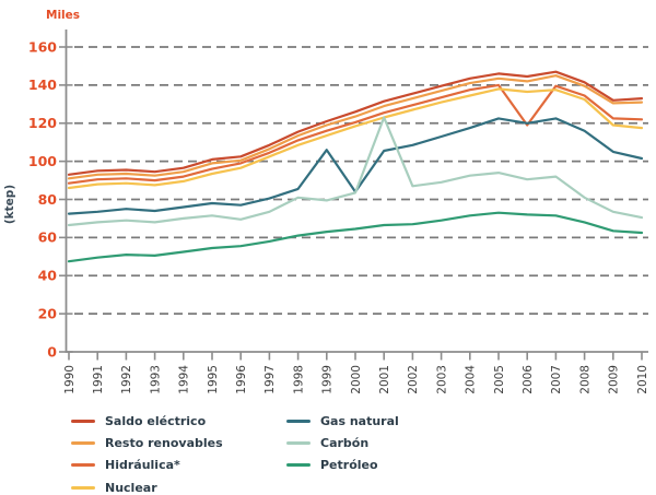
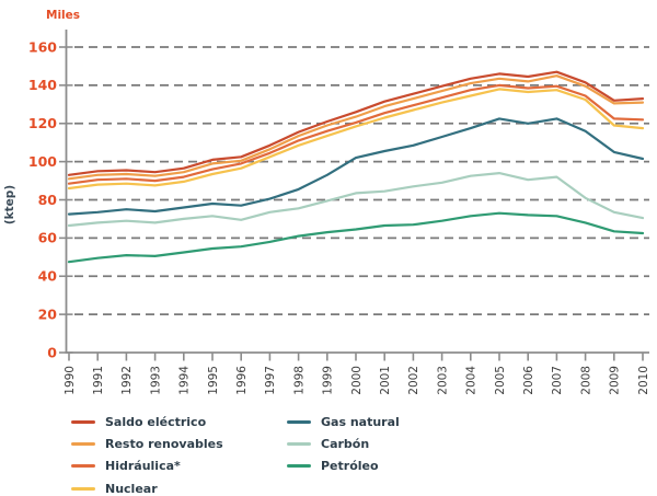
Carbón/1998: 81 -> 76
Gas natural/1999: 106 -> 93
Gas natural/2000: 84 -> 102
Carbón/2001: 123 -> 84
Hidráulica*/2006: 119 -> 138
